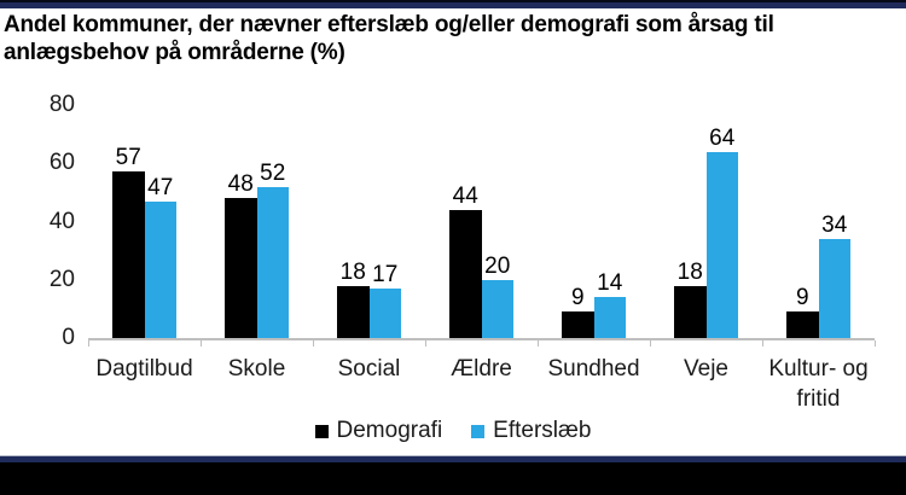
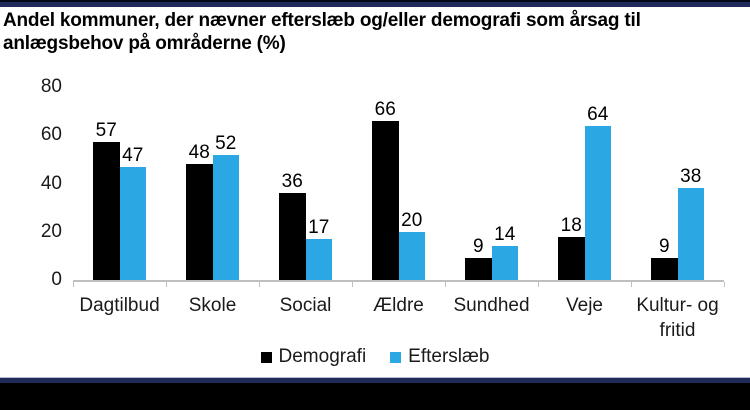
Demografi/Social: 18 -> 36
Demografi/Ældre: 44 -> 66
Efterslæb/Kultur- og fritid: 34 -> 38
